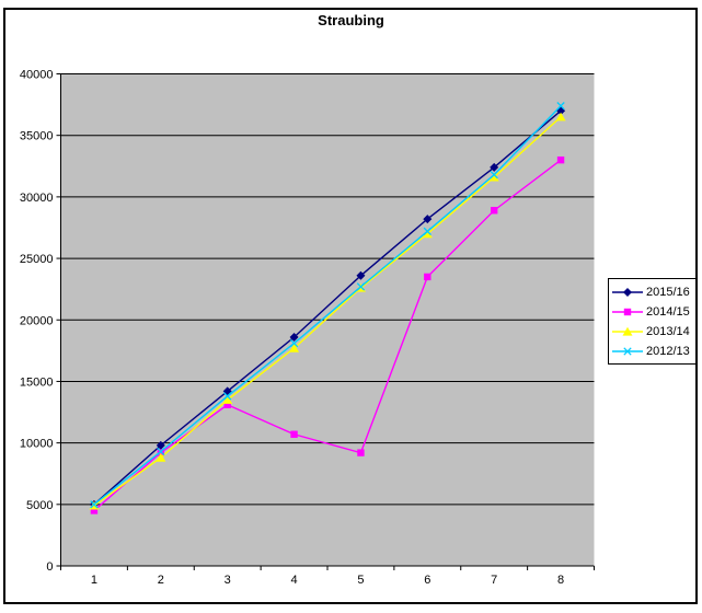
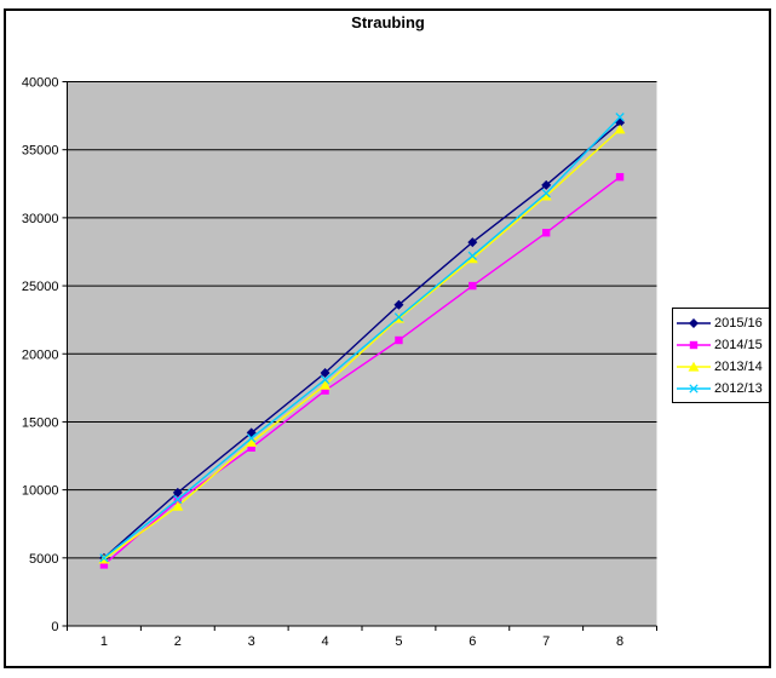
2014/15/4: 10700 -> 17300
2014/15/5: 9200 -> 21000
2014/15/6: 23500 -> 25000
